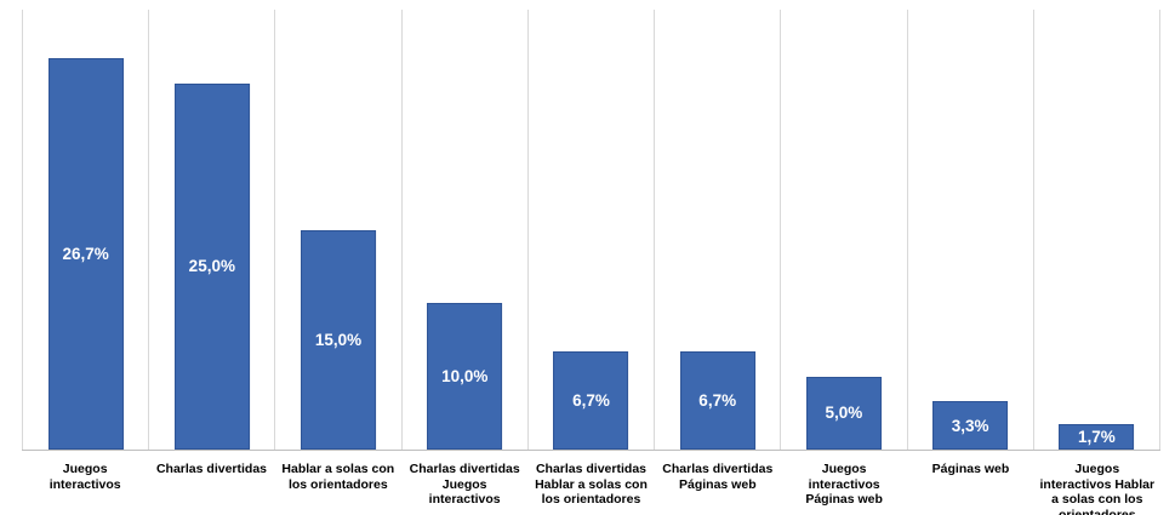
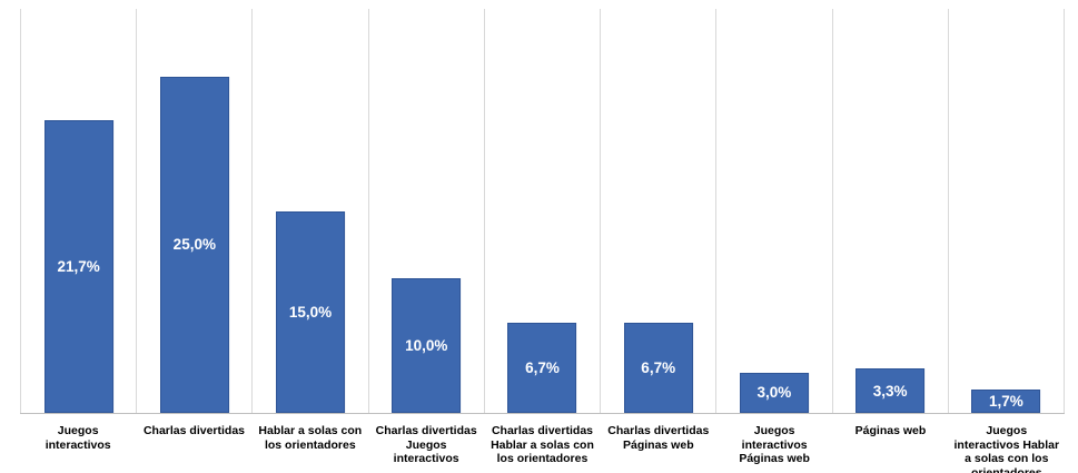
Juegos interactivos: 26,7% -> 21,7%
Juegos interactivos Páginas web: 5,0% -> 3,0%
